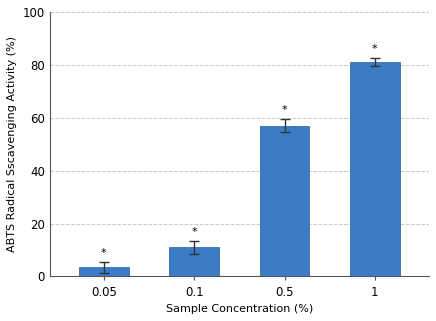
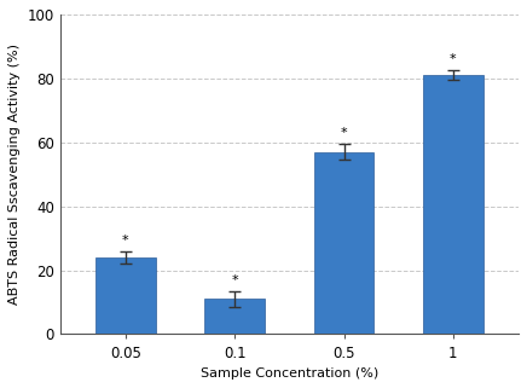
0.05: 3.5 -> 24.0
